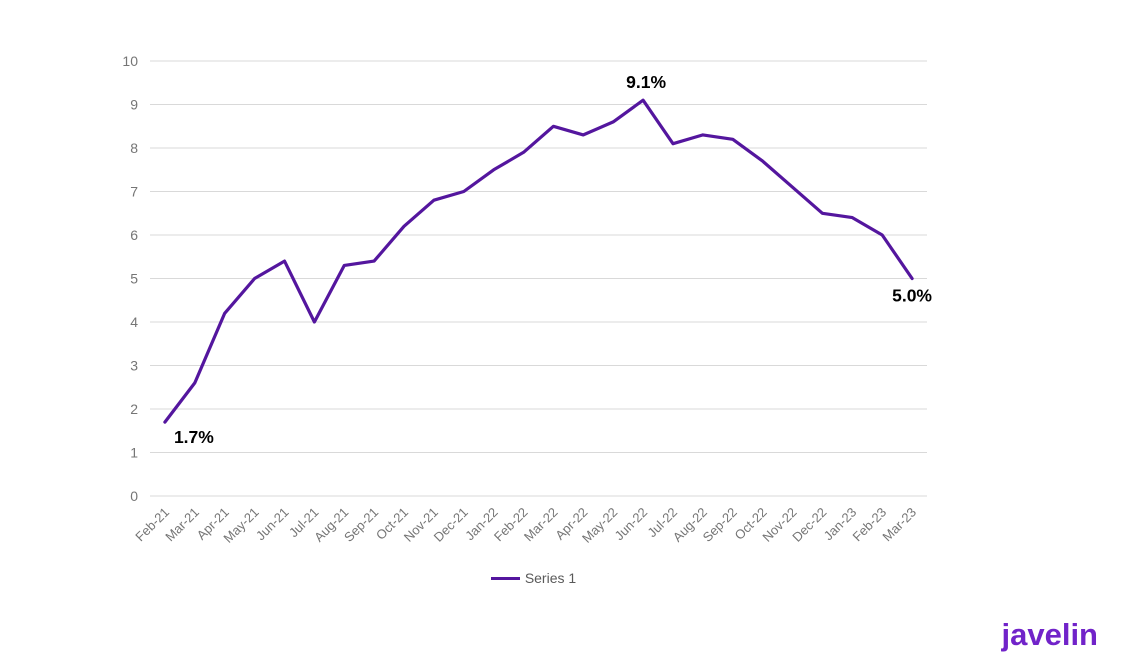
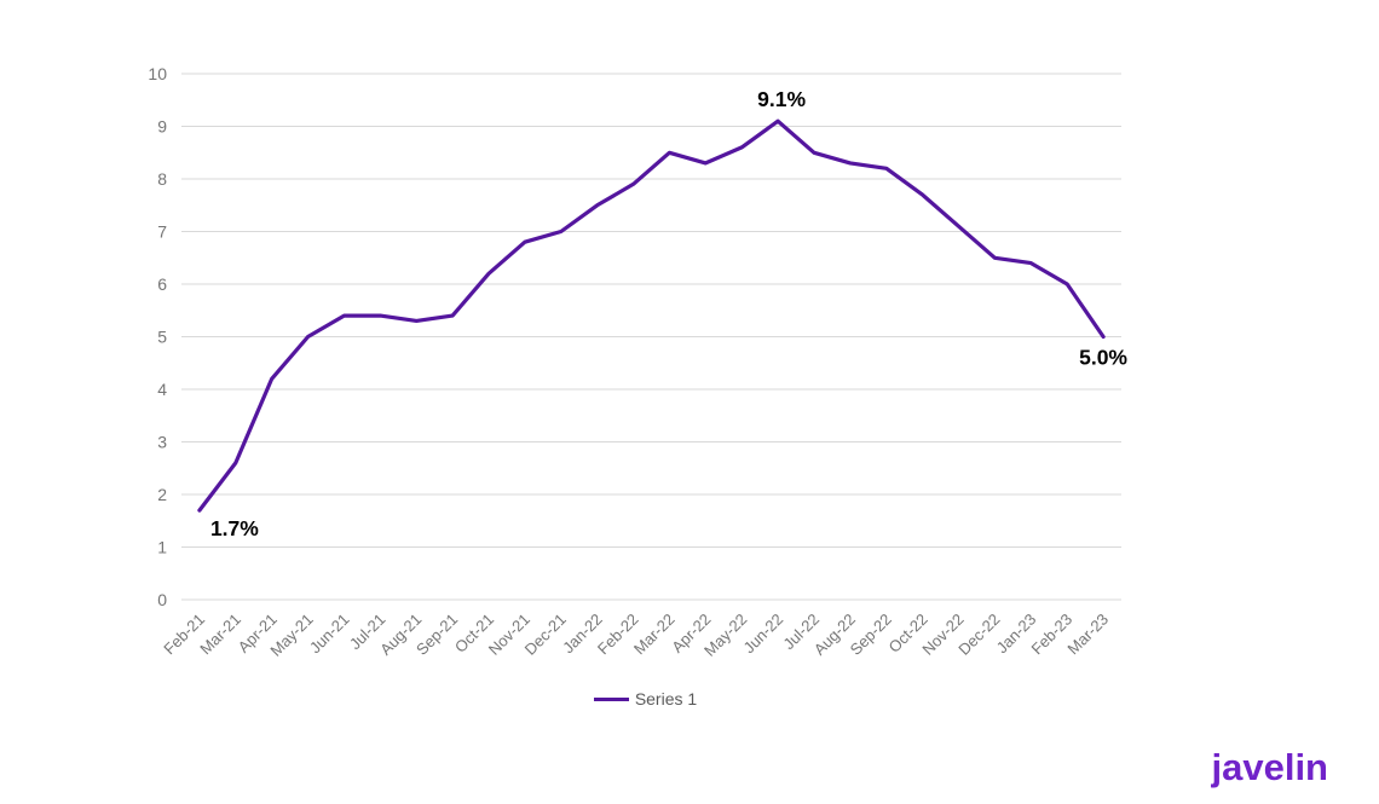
Jul-21: 4.0 -> 5.4
Jul-22: 8.1 -> 8.5
